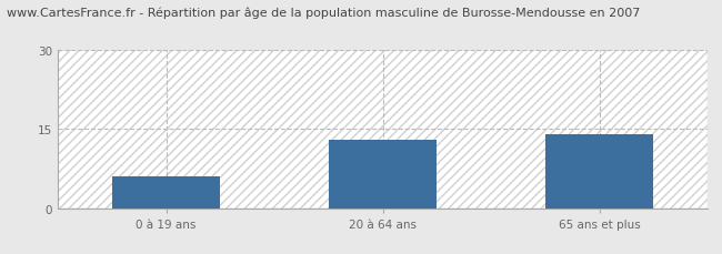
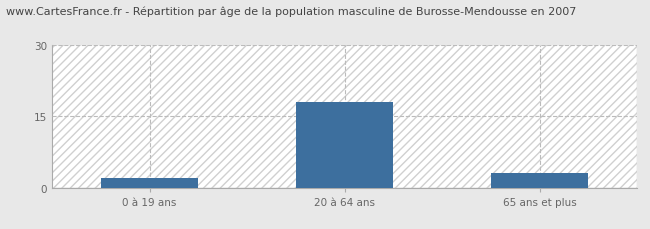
0 à 19 ans: 6 -> 2
20 à 64 ans: 13 -> 18
65 ans et plus: 14 -> 3
